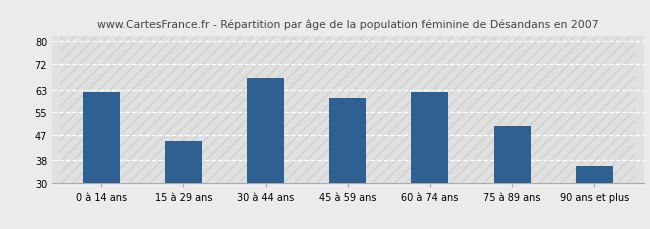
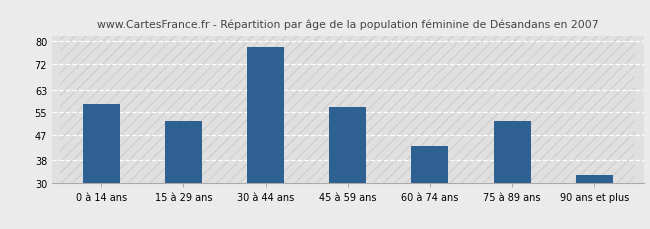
0 à 14 ans: 62 -> 58
15 à 29 ans: 45 -> 52
30 à 44 ans: 67 -> 78
45 à 59 ans: 60 -> 57
60 à 74 ans: 62 -> 43
75 à 89 ans: 50 -> 52
90 ans et plus: 36 -> 33
